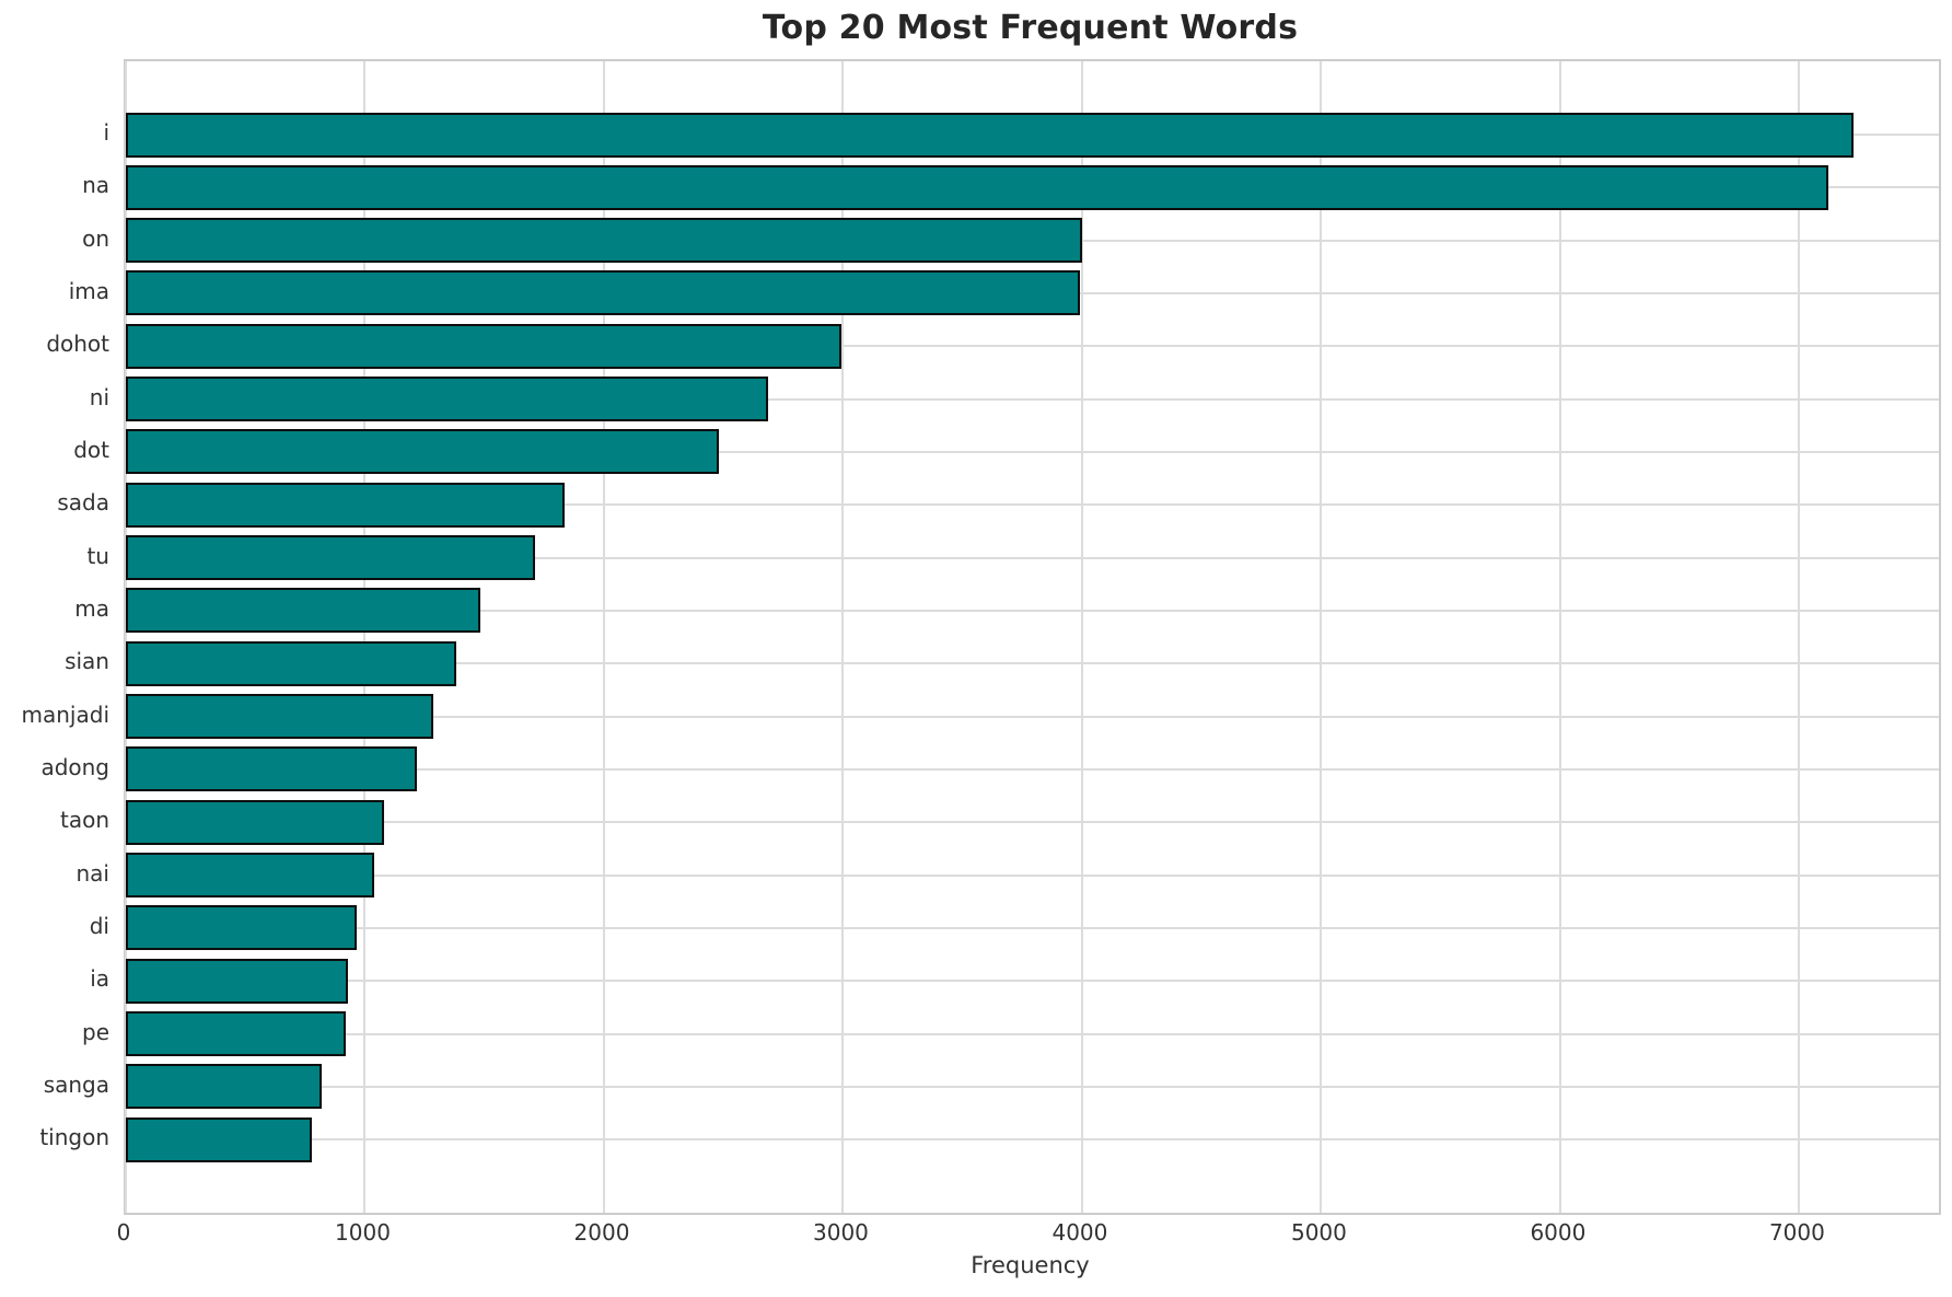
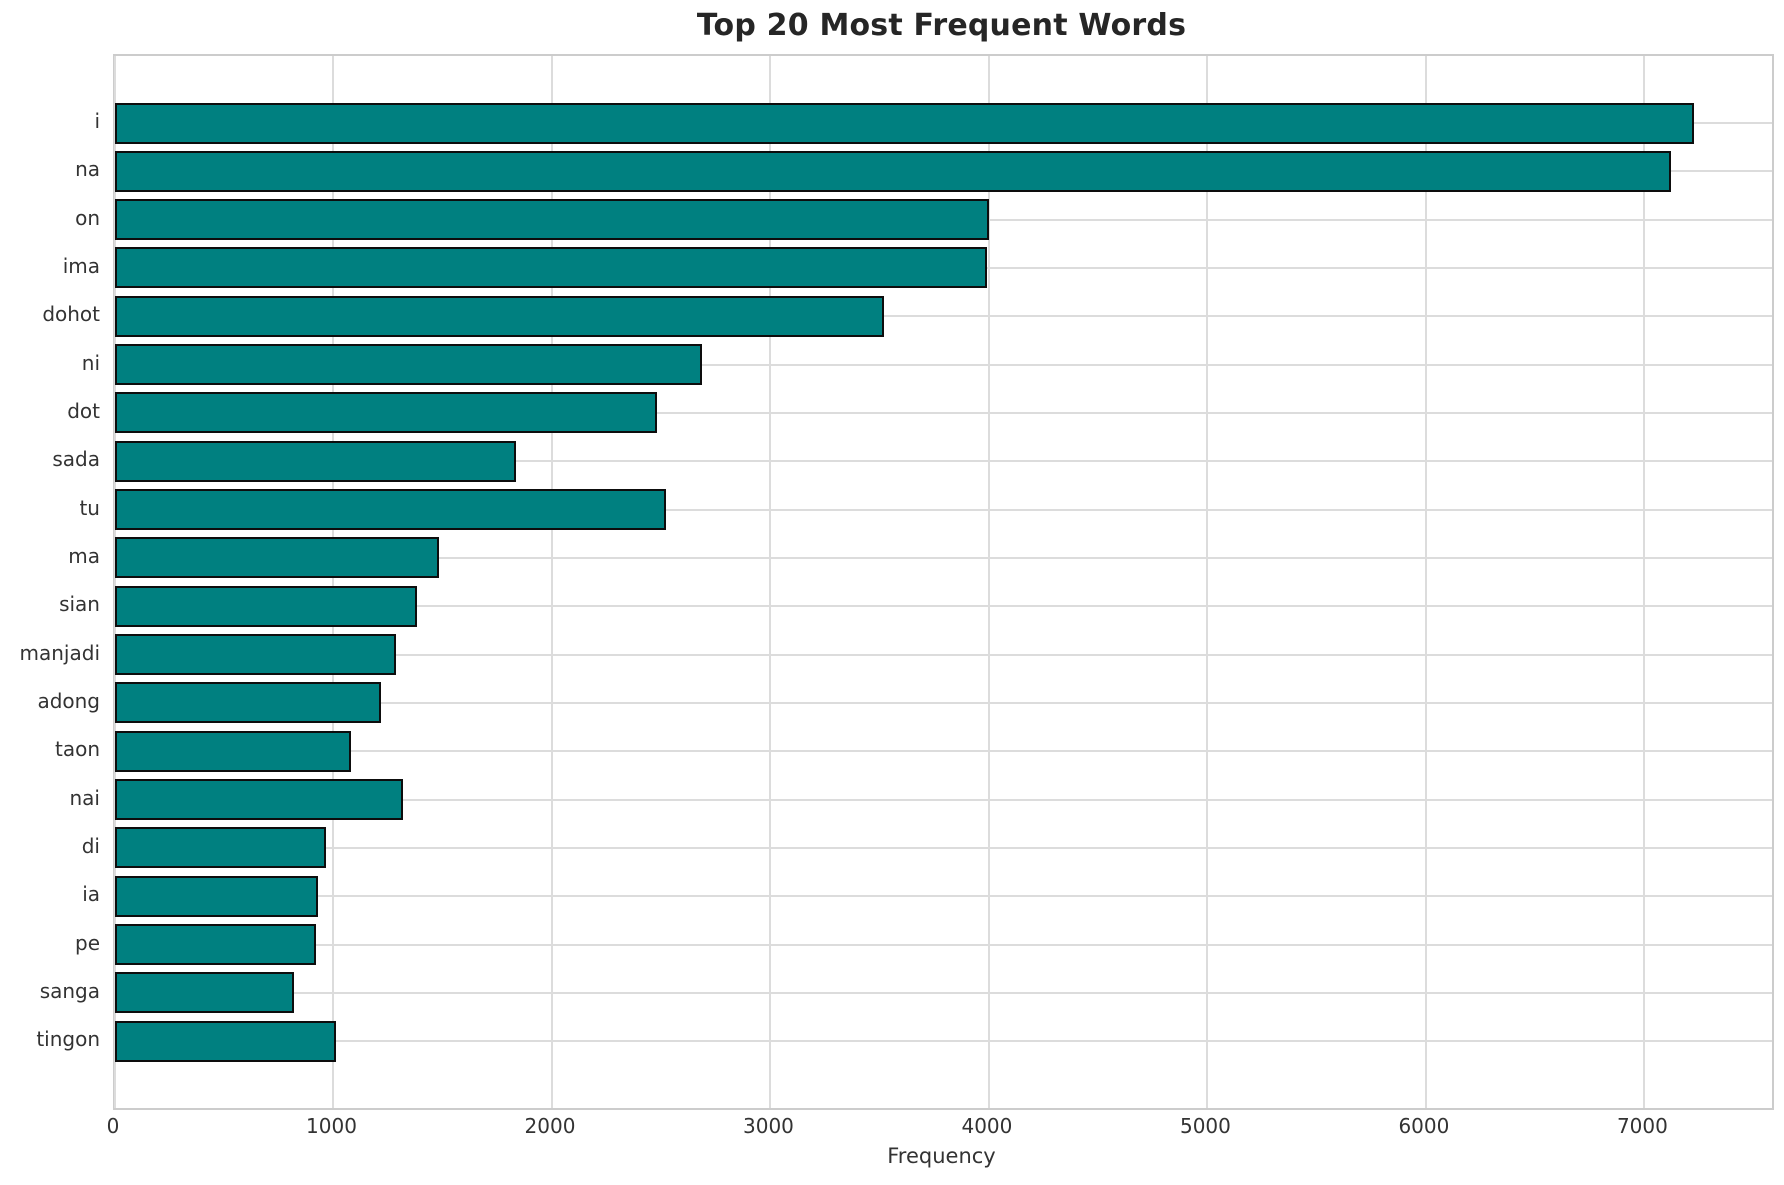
dohot: 3000 -> 3520
tu: 1710 -> 2520
nai: 1040 -> 1320
tingon: 780 -> 1010
